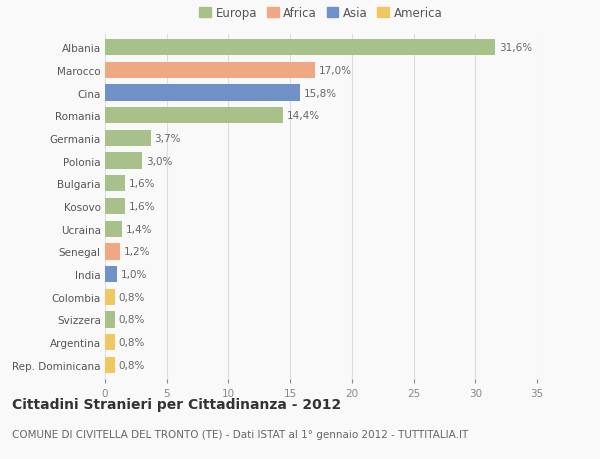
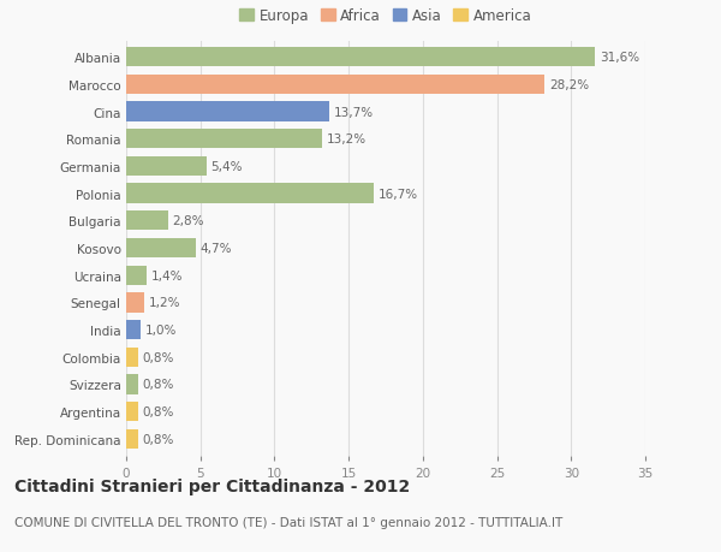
Marocco: 17,0% -> 28,2%
Cina: 15,8% -> 13,7%
Romania: 14,4% -> 13,2%
Germania: 3,7% -> 5,4%
Polonia: 3,0% -> 16,7%
Bulgaria: 1,6% -> 2,8%
Kosovo: 1,6% -> 4,7%
